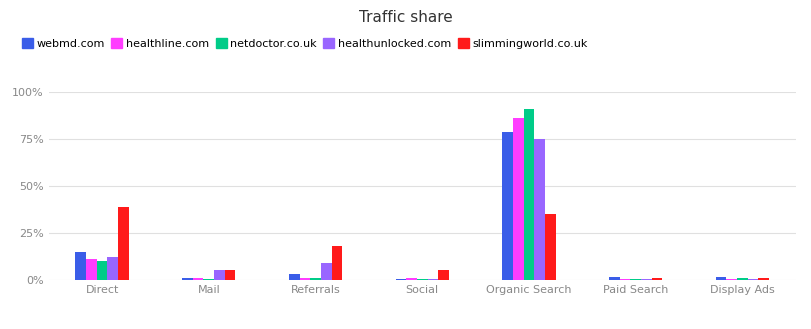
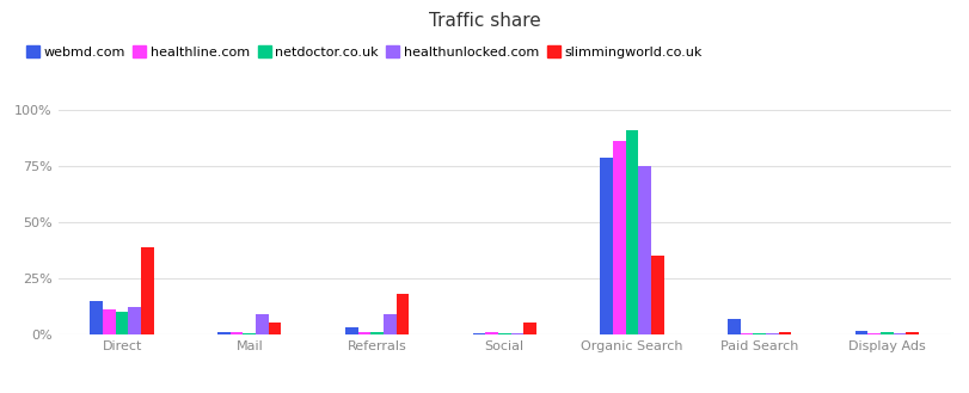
healthunlocked.com/Mail: 5% -> 9%
webmd.com/Paid Search: 2% -> 7%
